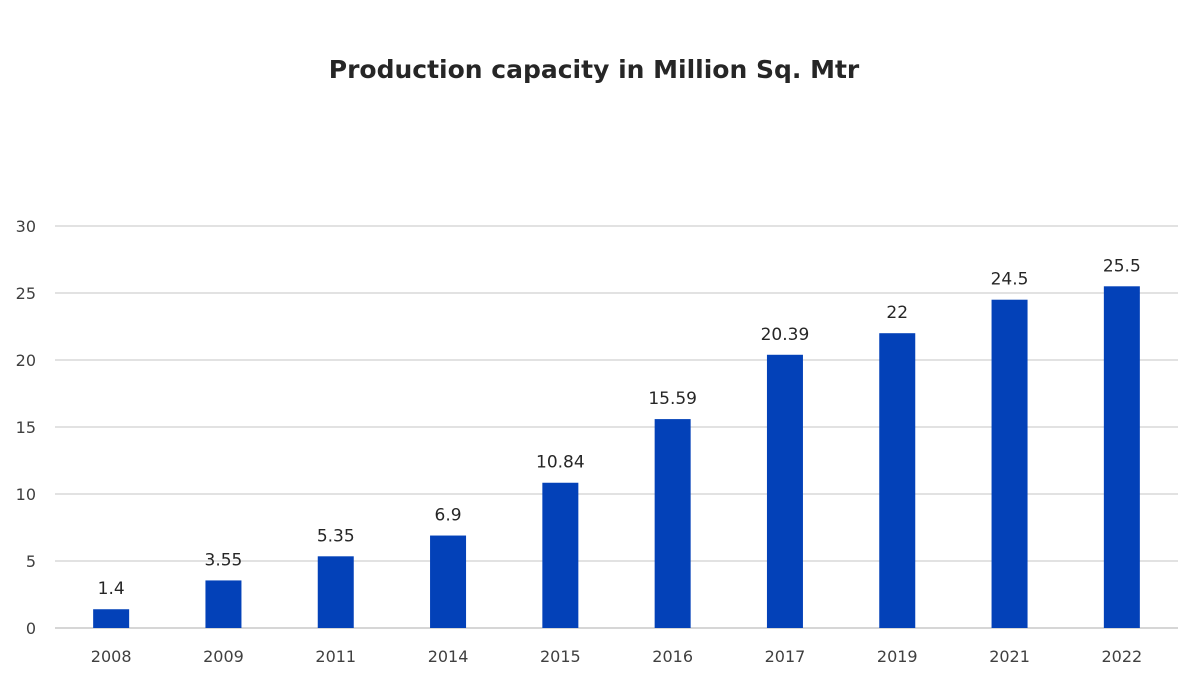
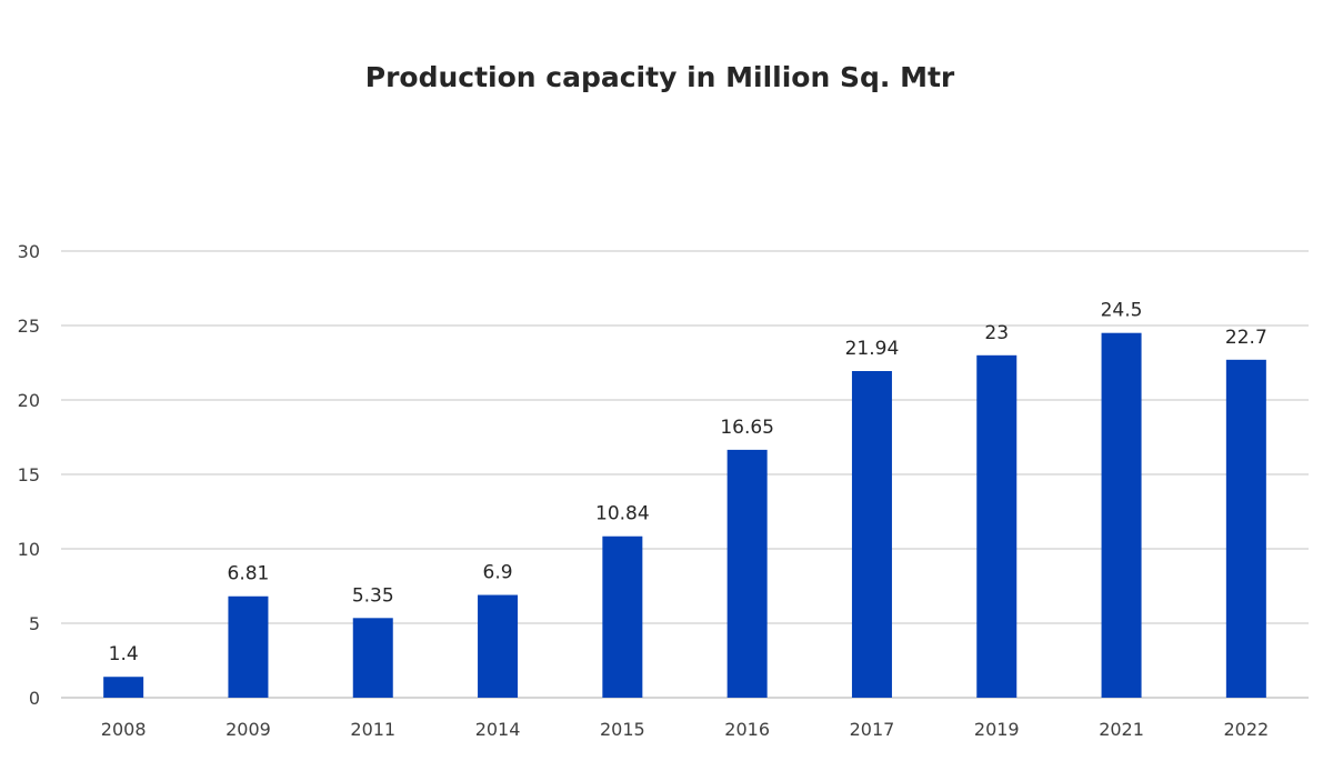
2009: 3.55 -> 6.81
2016: 15.59 -> 16.65
2017: 20.39 -> 21.94
2019: 22 -> 23
2022: 25.5 -> 22.7
